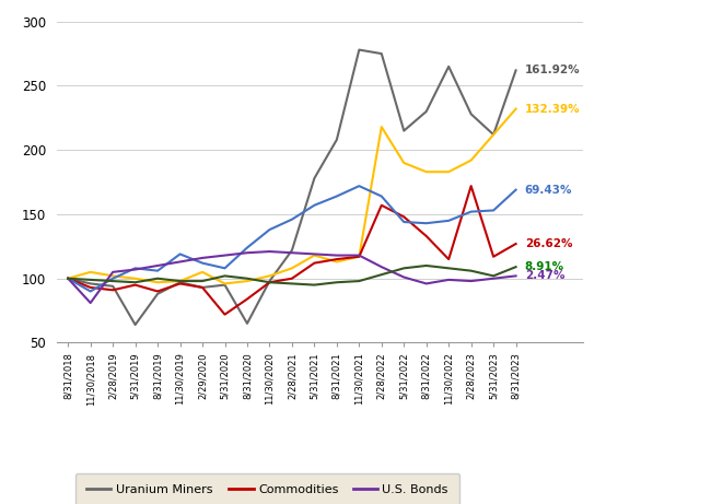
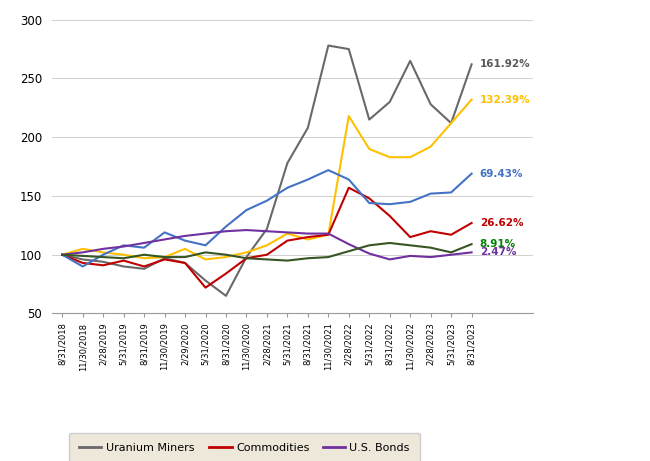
U.S. Bonds/11/30/2018: 81 -> 102
Uranium Miners/5/31/2019: 64 -> 90
Uranium Miners/5/31/2020: 95 -> 78
Commodities/2/28/2023: 172 -> 120
